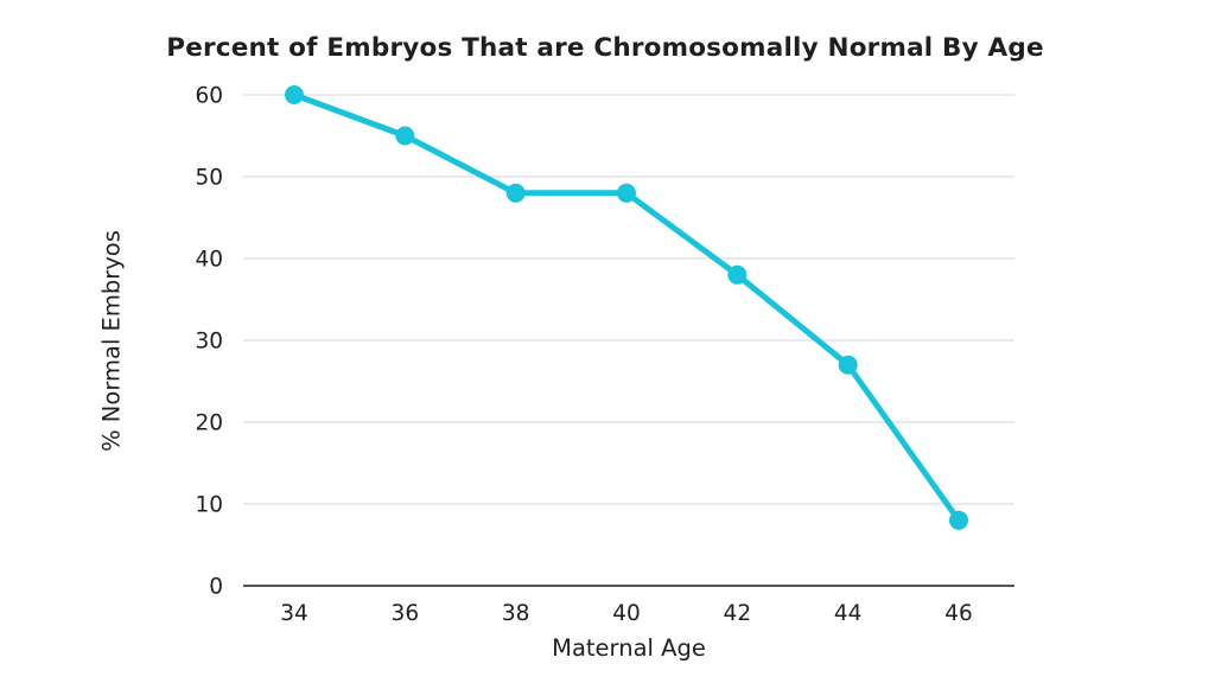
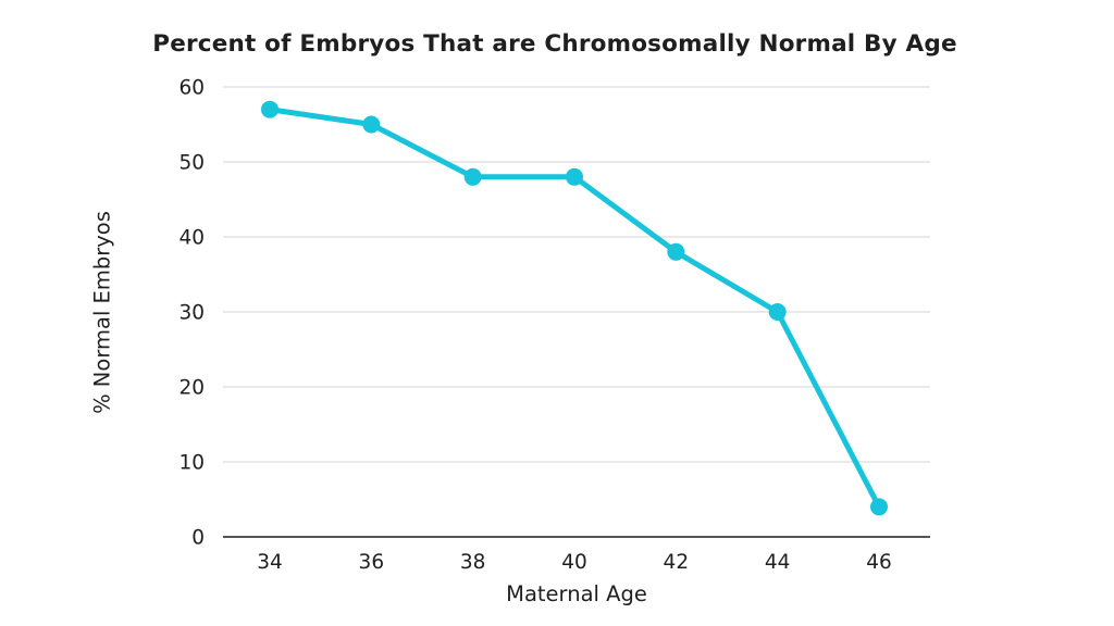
34: 60 -> 57
44: 27 -> 30
46: 8 -> 4
